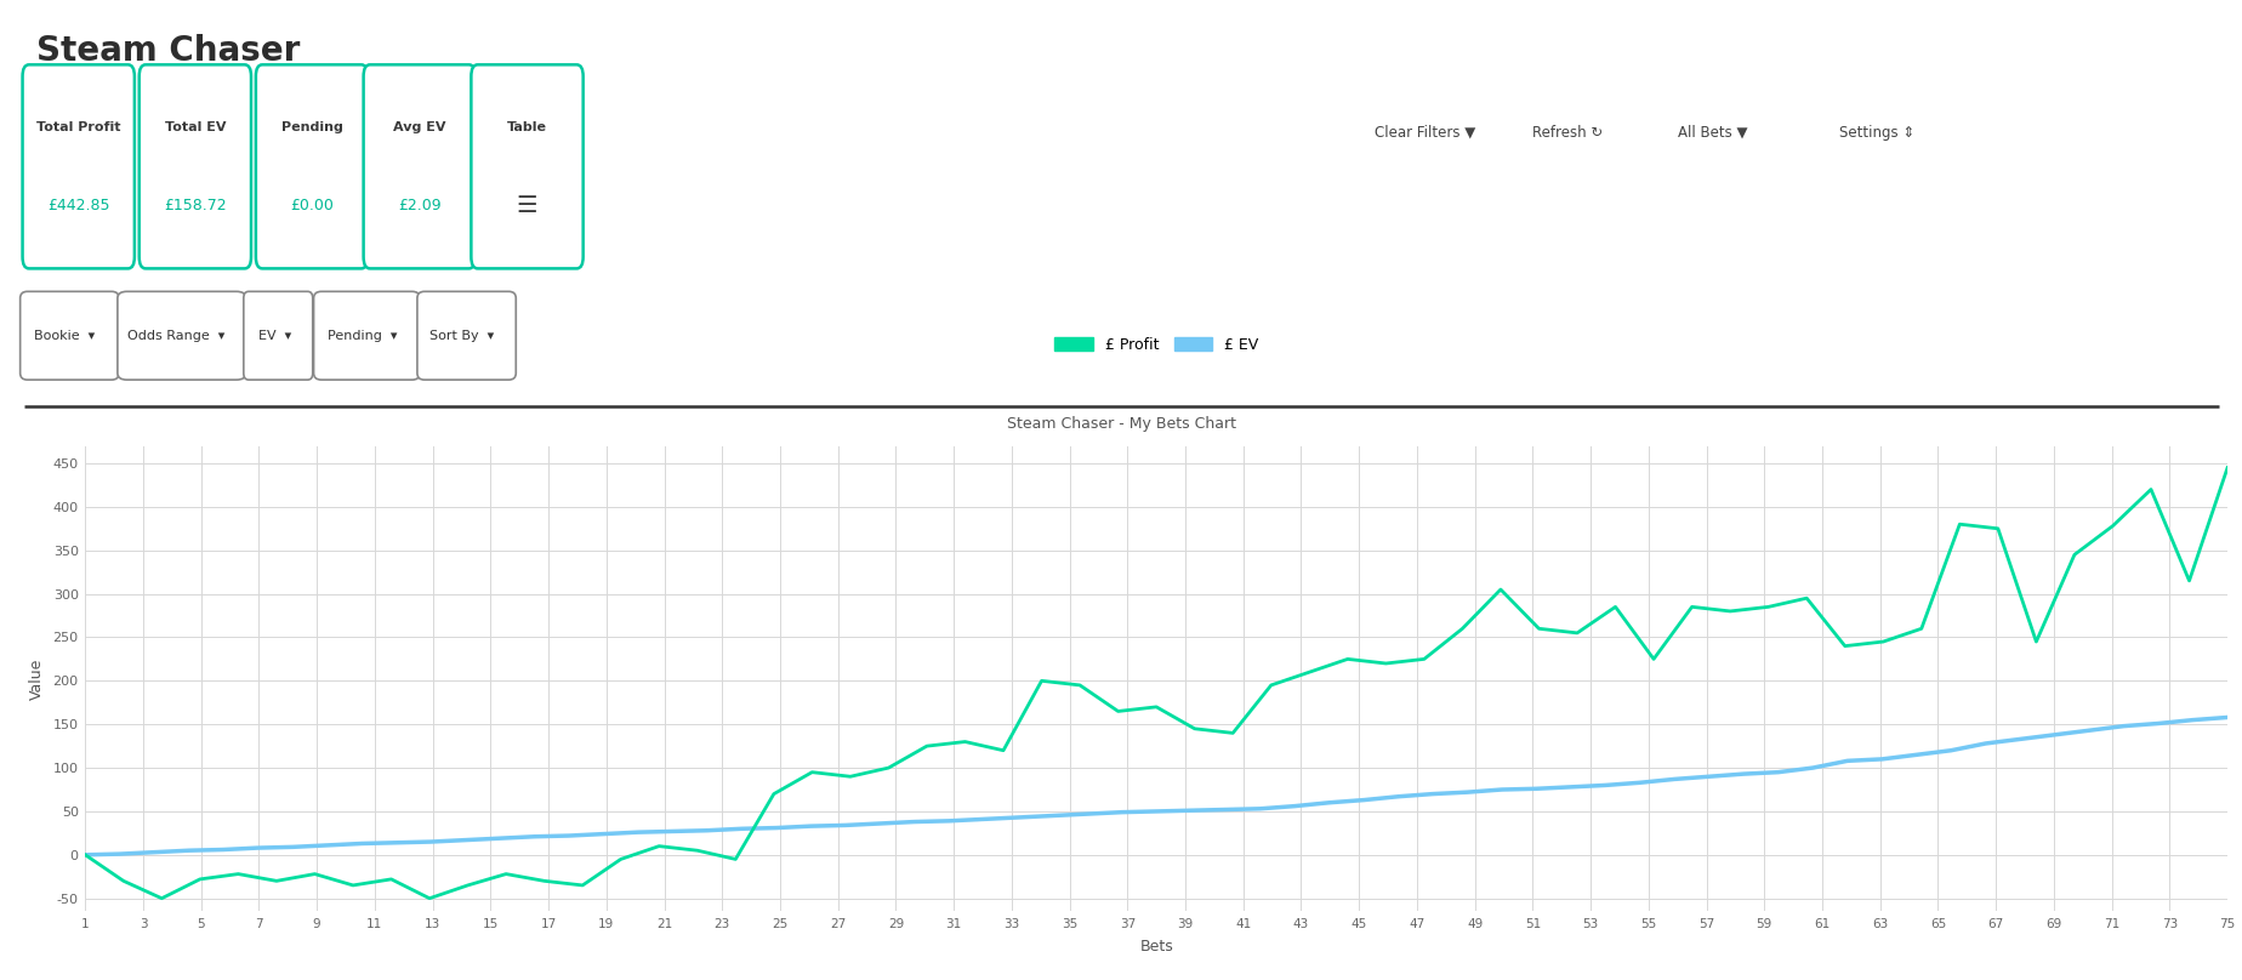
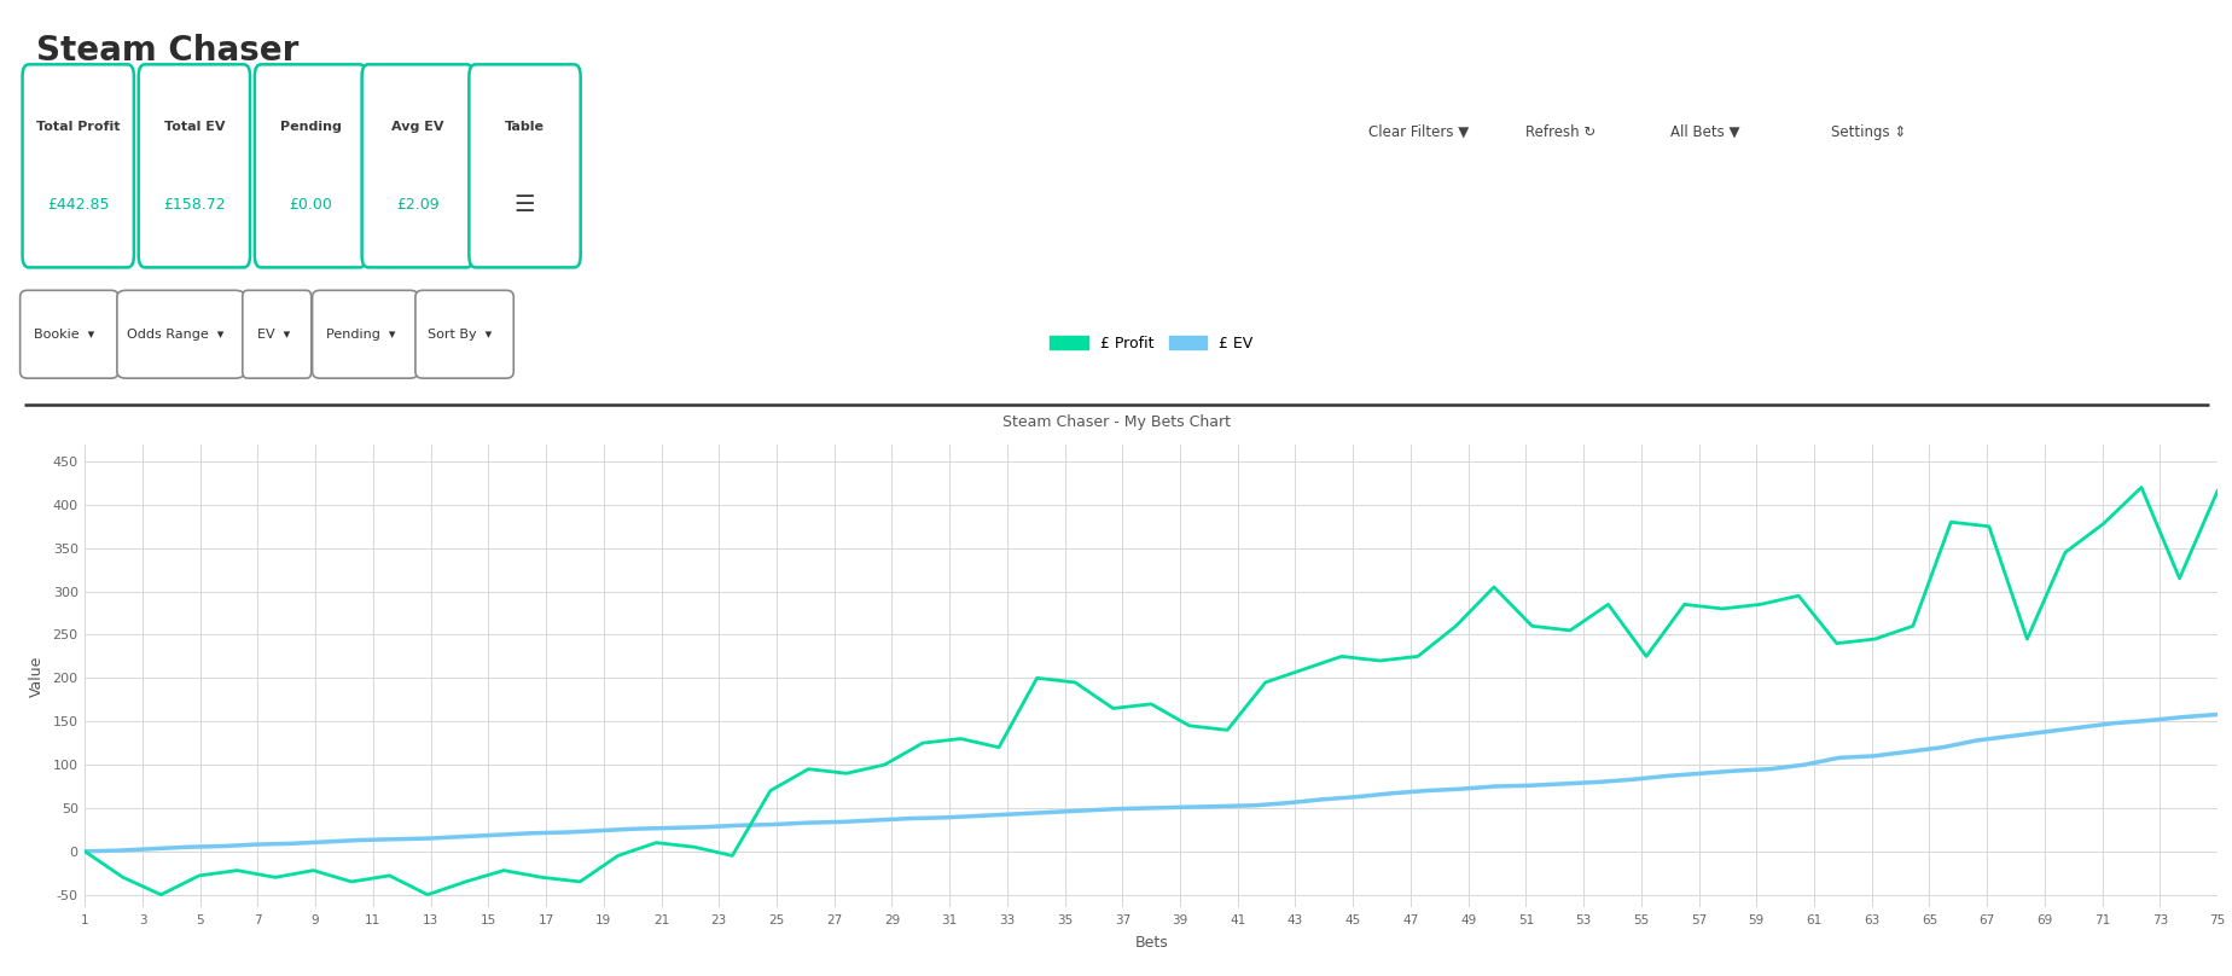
£ Profit/75: 445 -> 416
